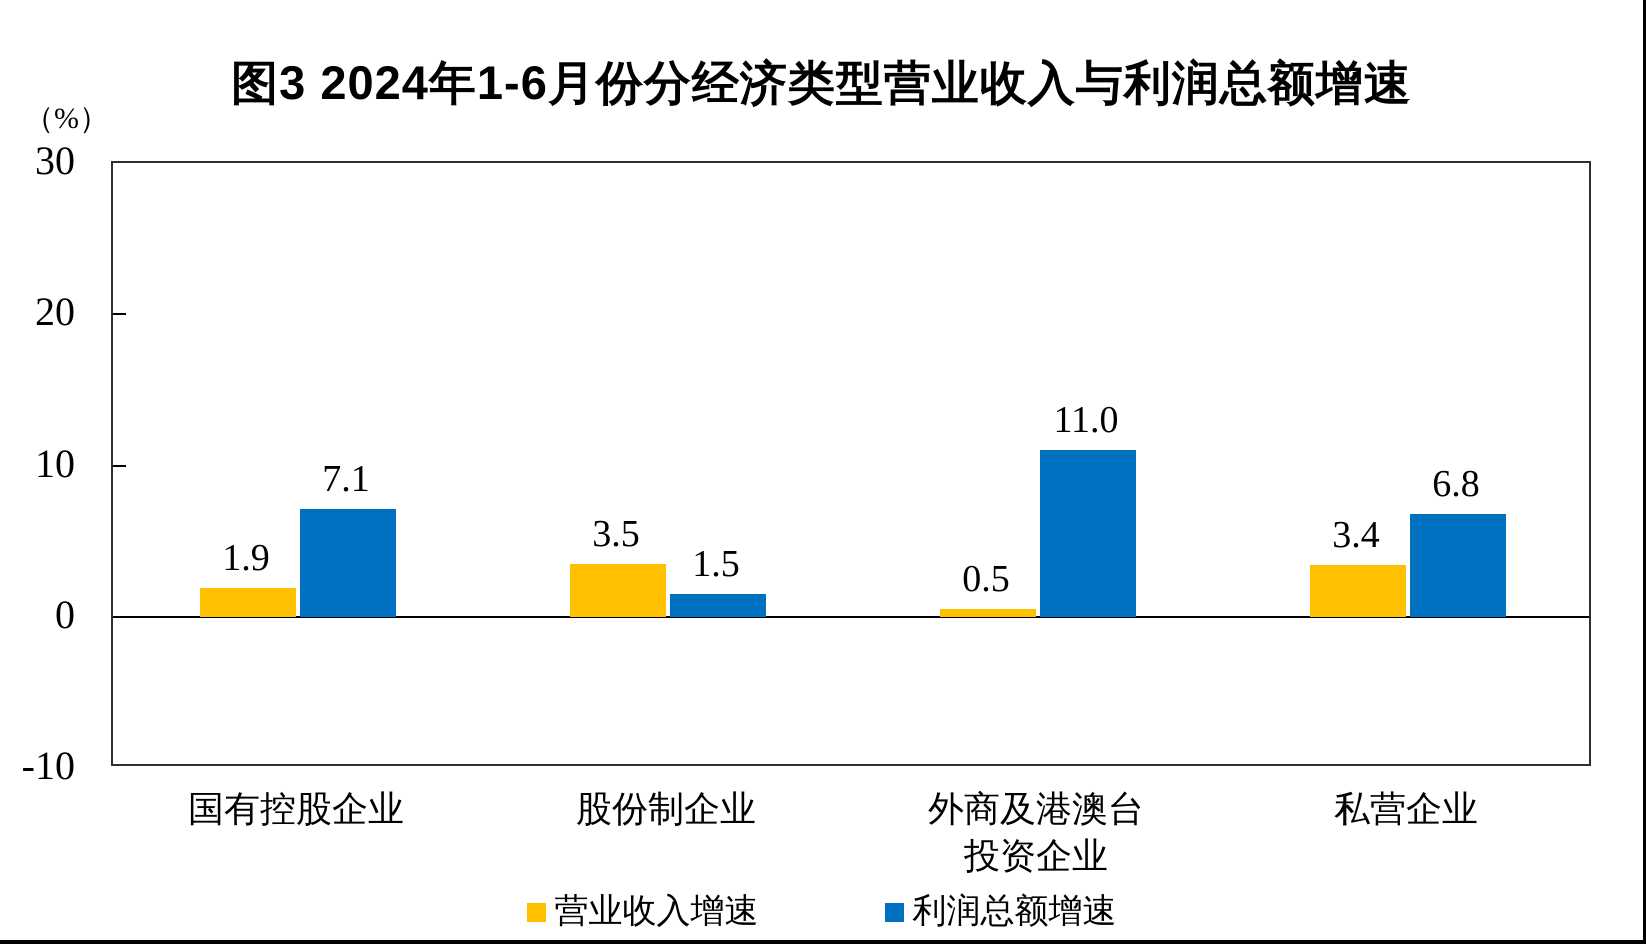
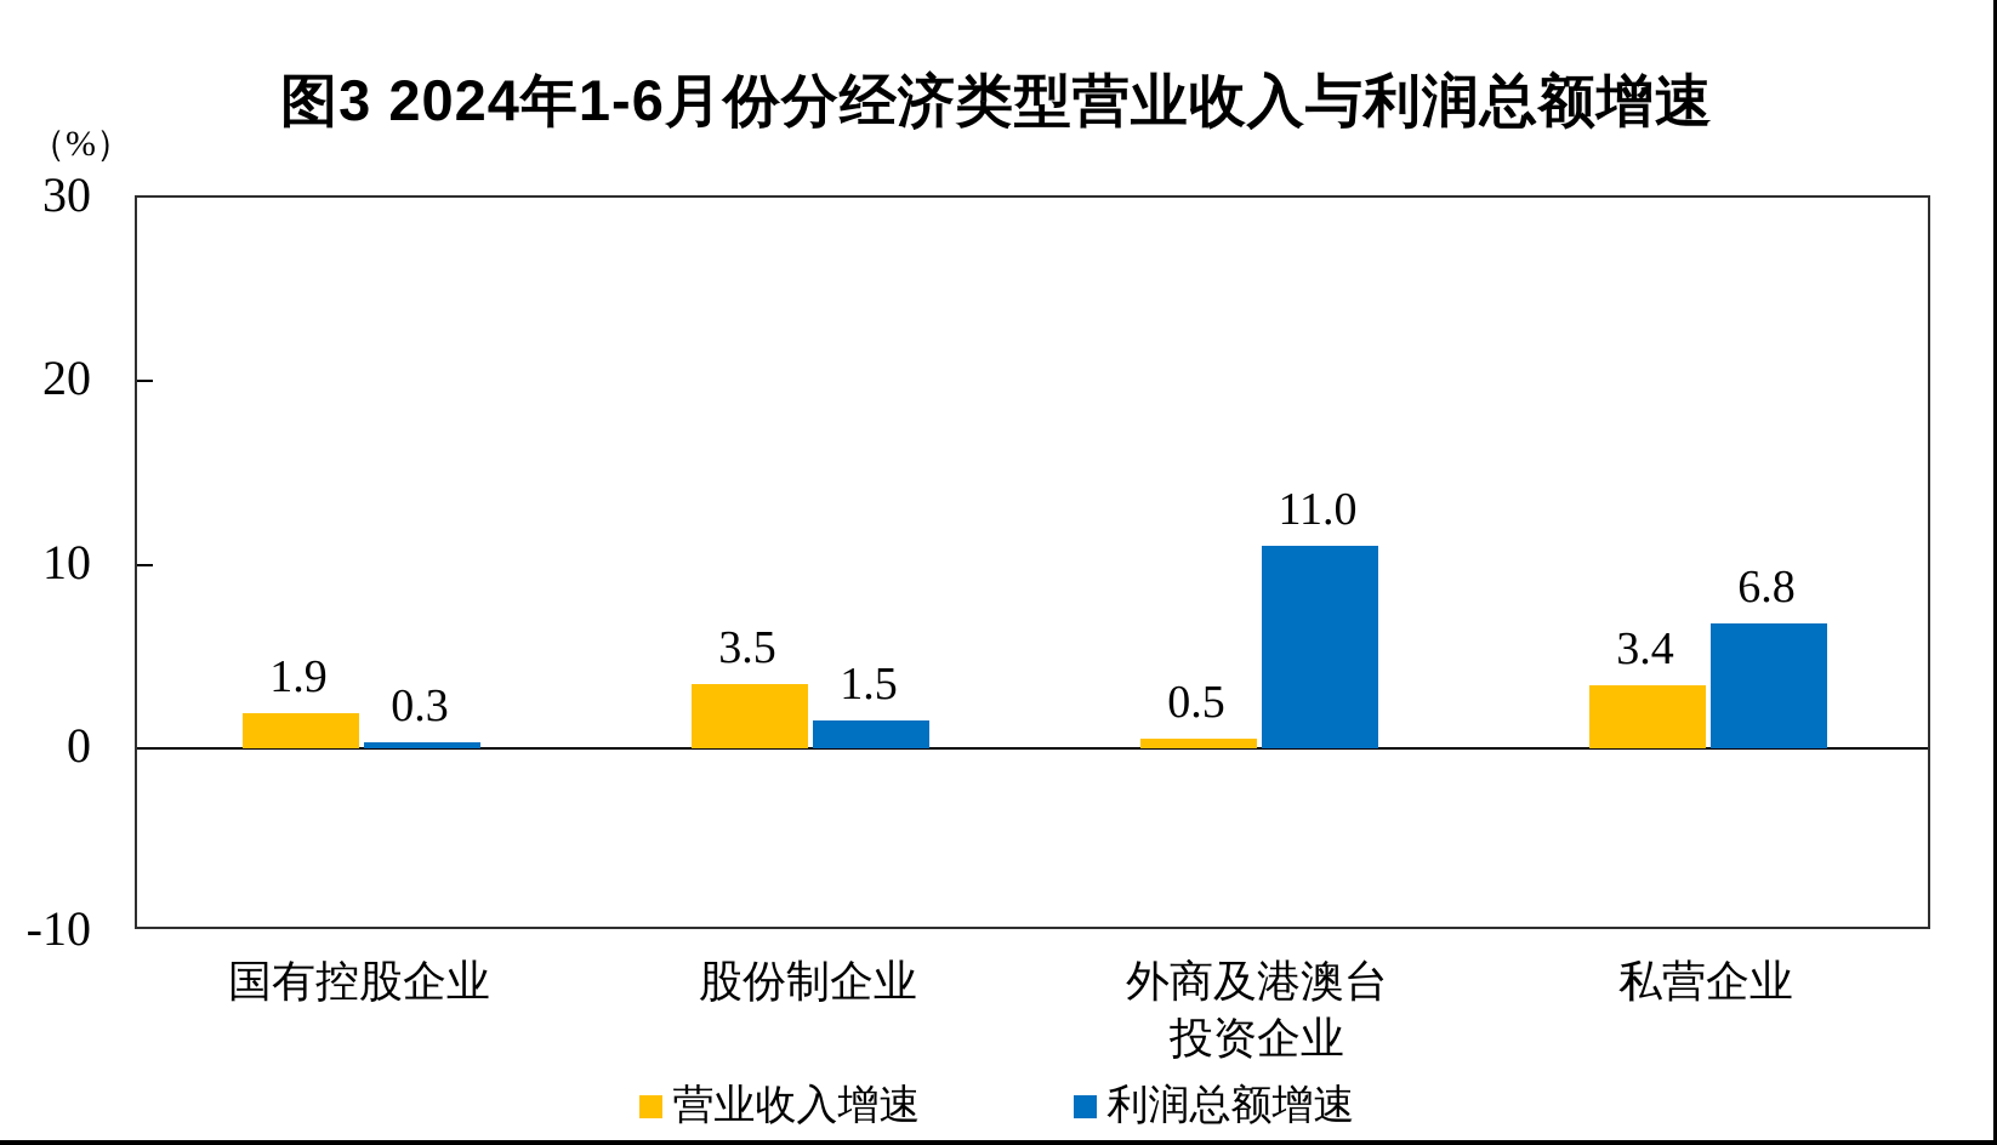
利润总额增速/国有控股企业: 7.1 -> 0.3
